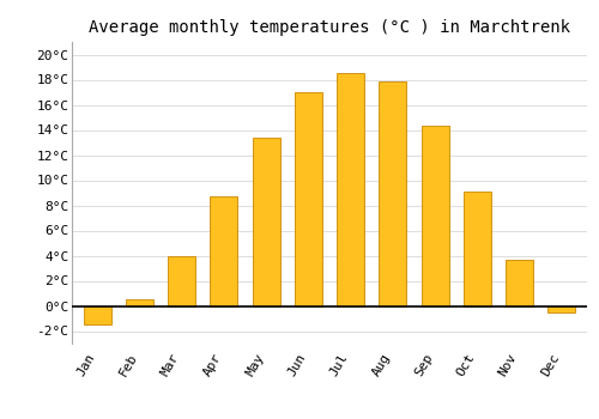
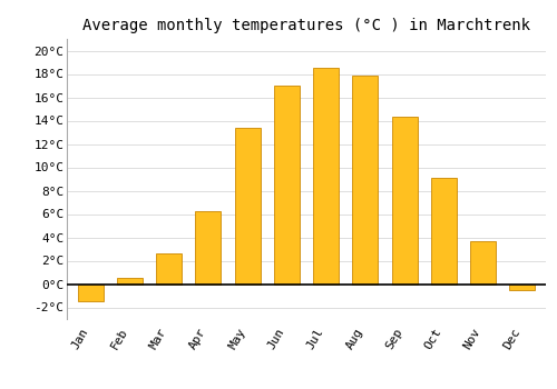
Mar: 4.0°C -> 2.6°C
Apr: 8.7°C -> 6.2°C
